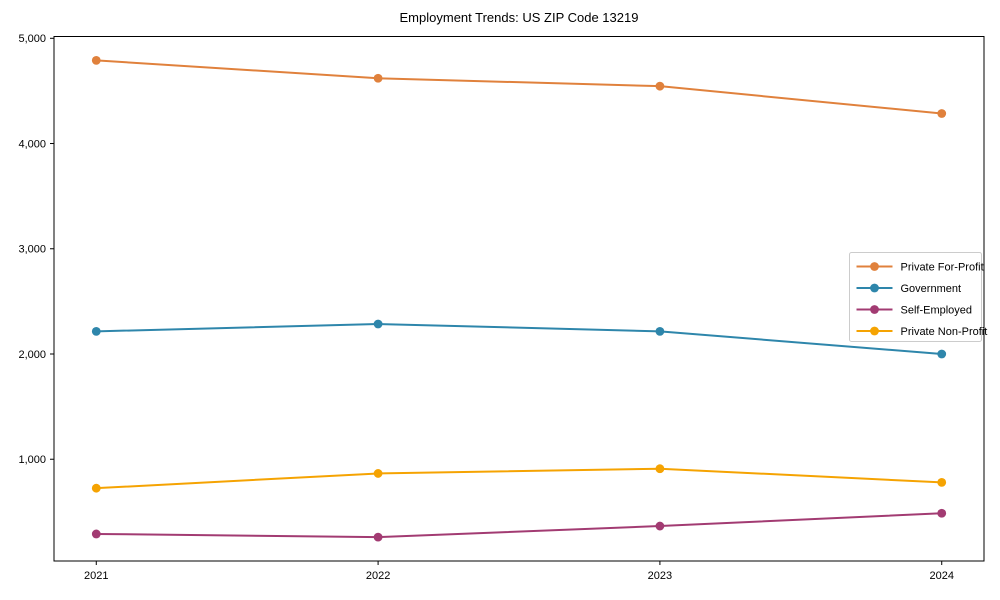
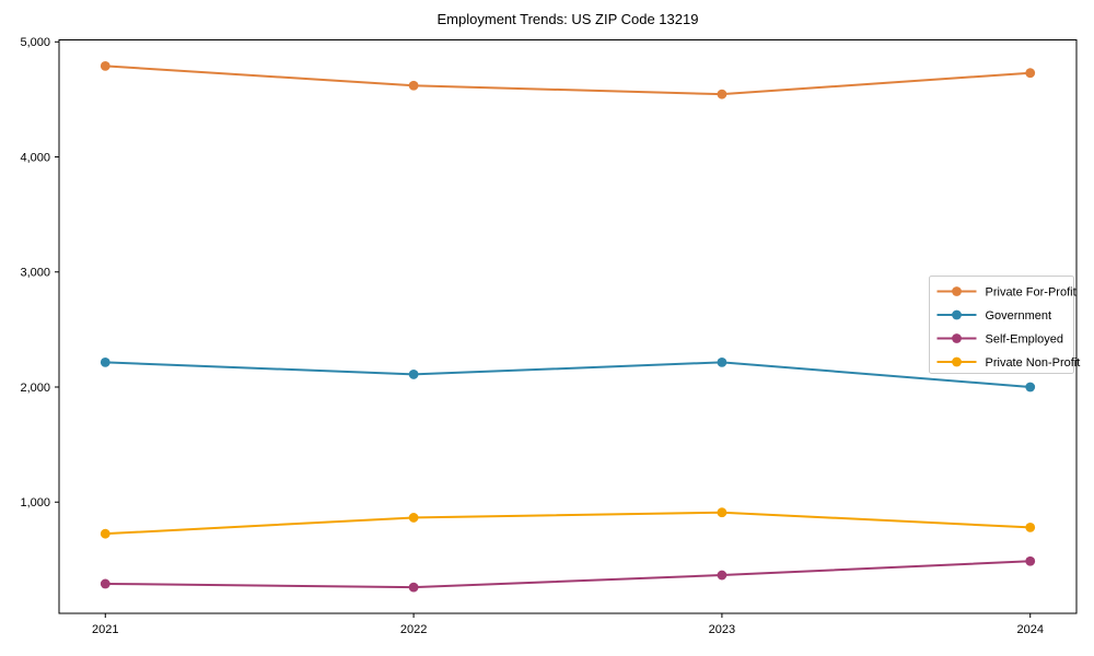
Government/2022: 2280 -> 2110
Private For-Profit/2024: 4280 -> 4730
